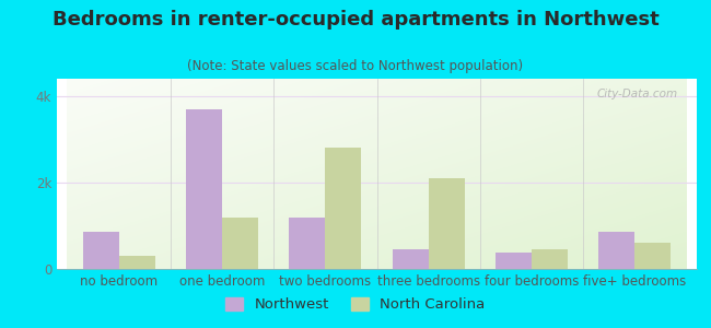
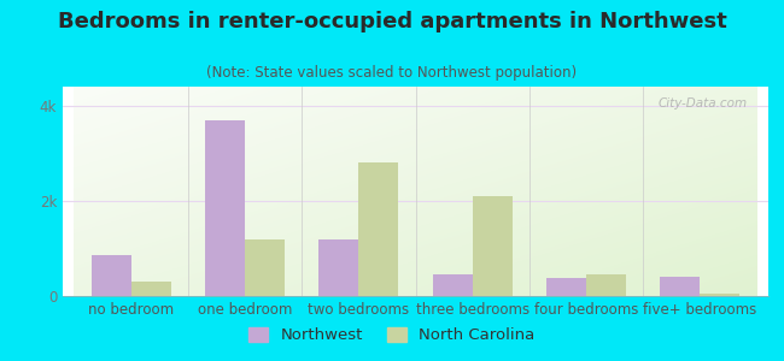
Northwest/five+ bedrooms: 0.85k -> 0.40k
North Carolina/five+ bedrooms: 0.60k -> 0.06k
